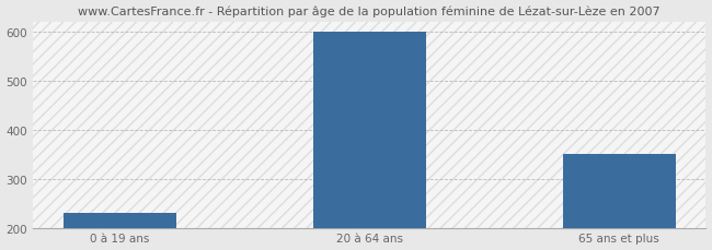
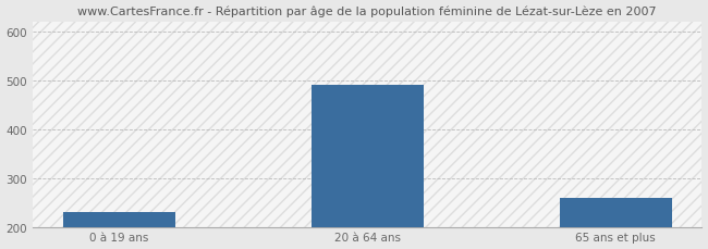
20 à 64 ans: 600 -> 490
65 ans et plus: 350 -> 260
